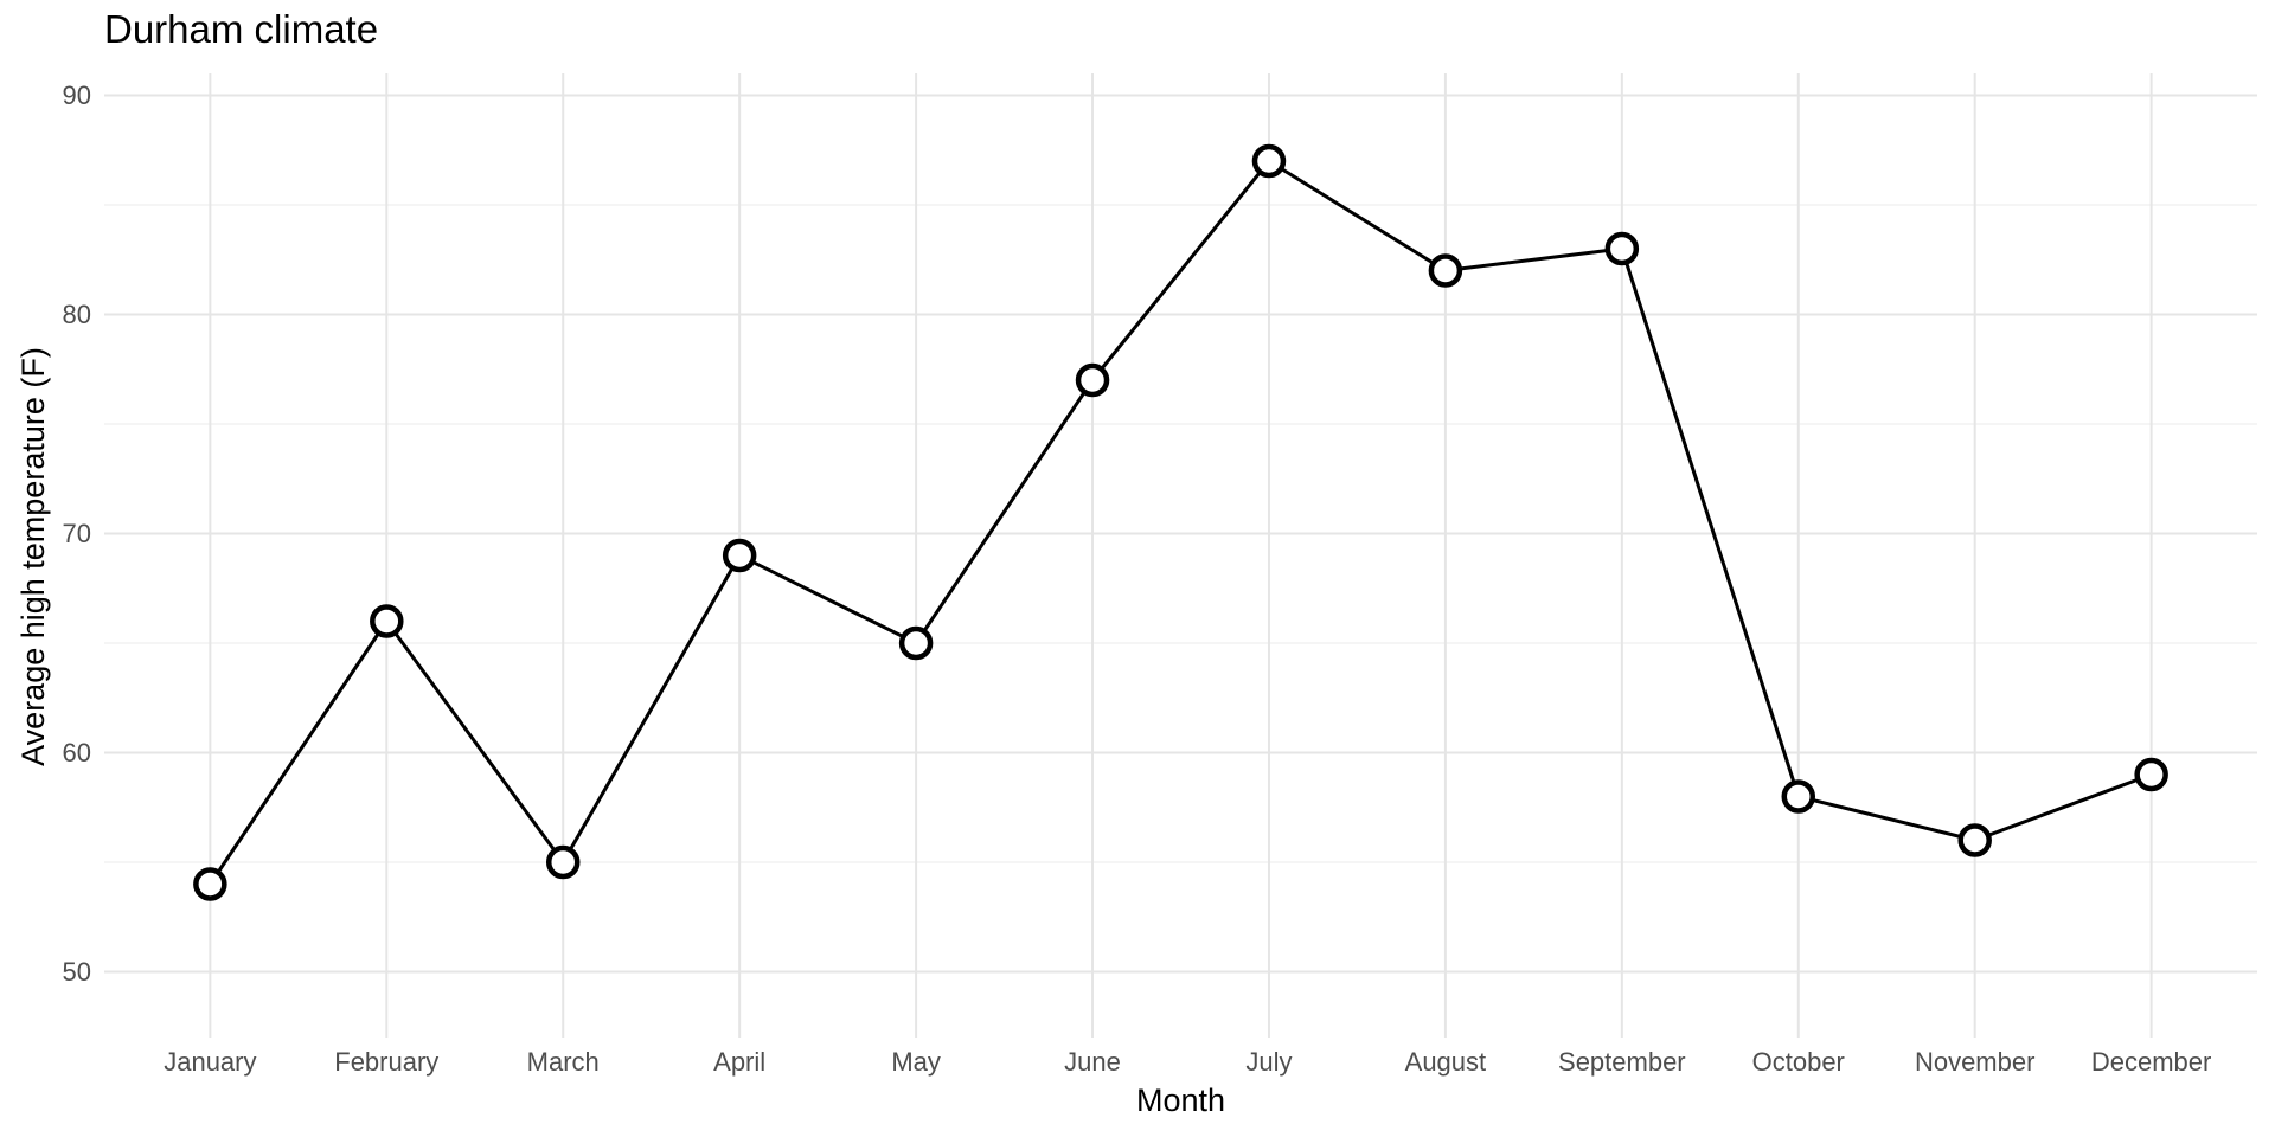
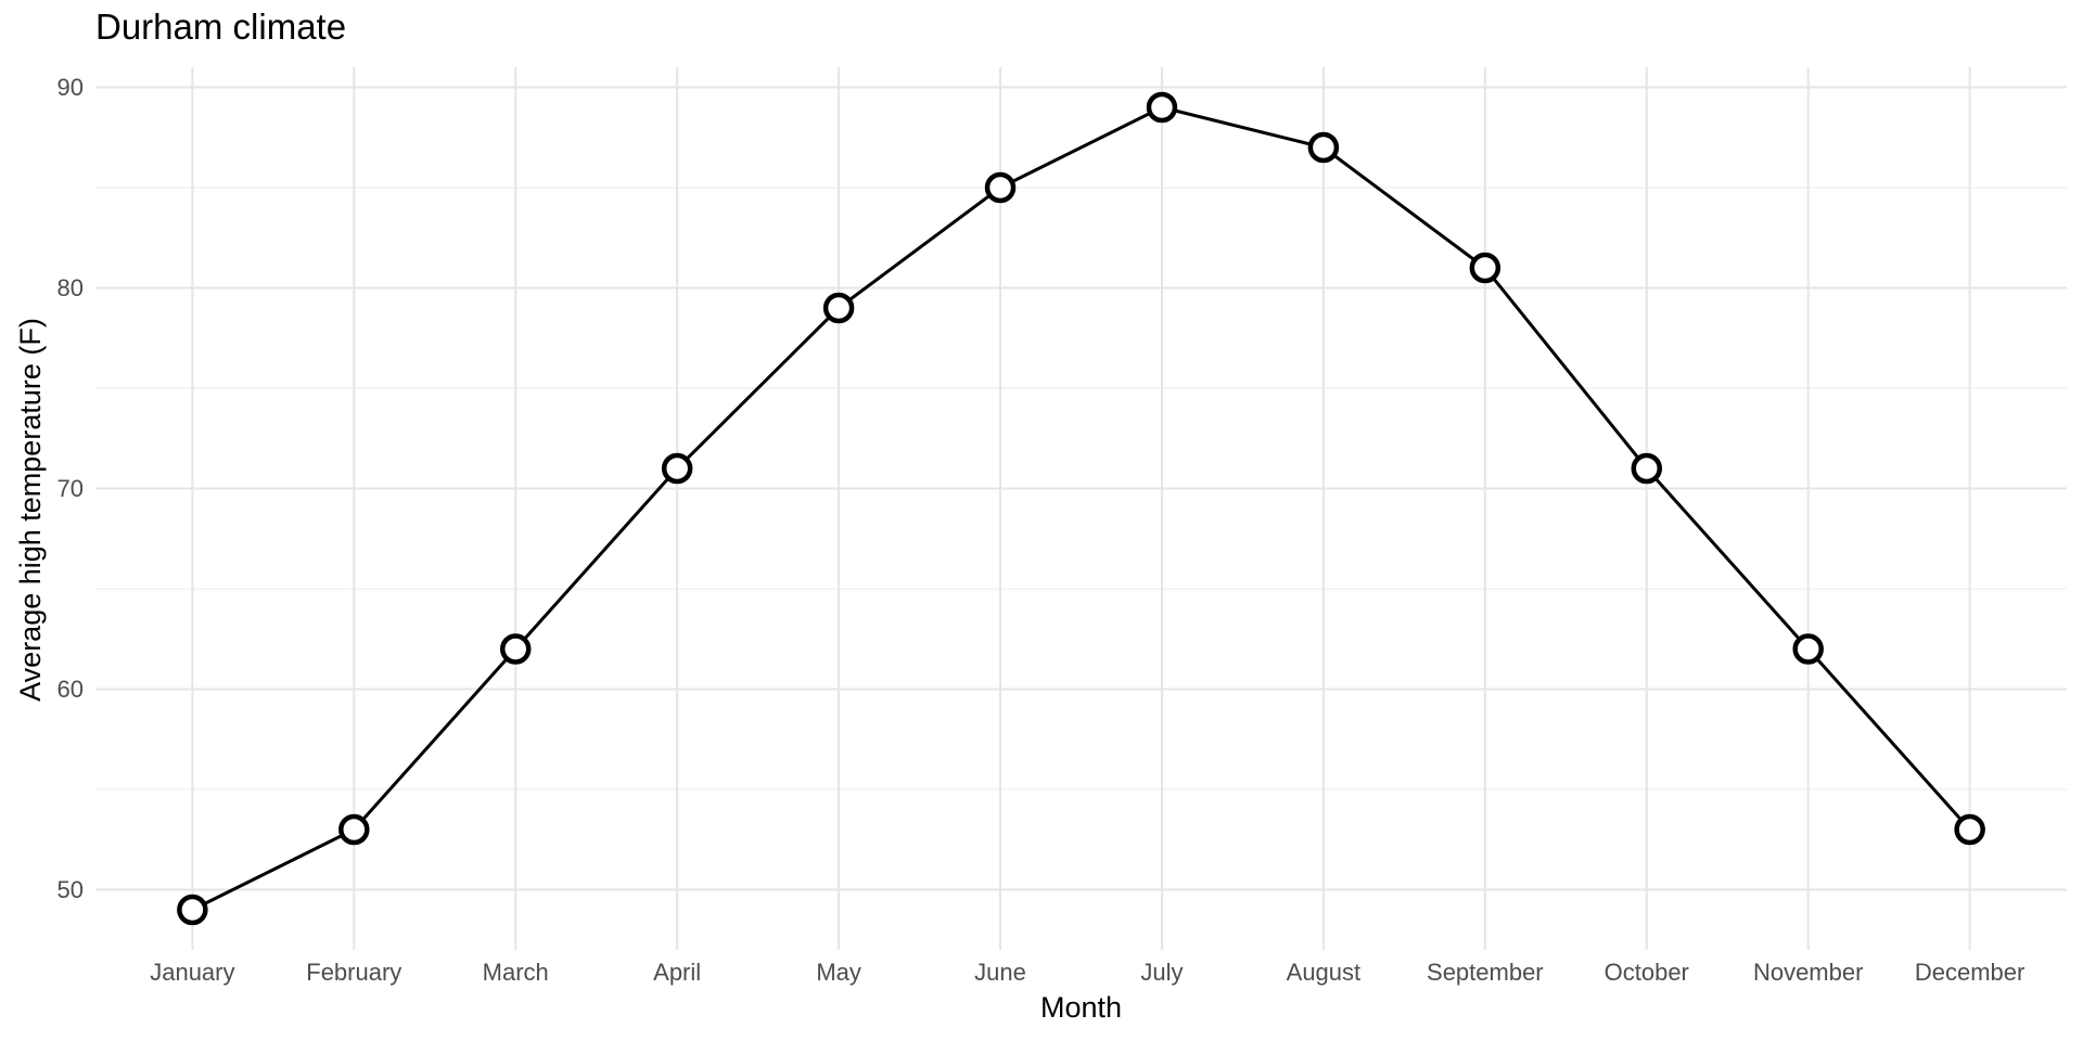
January: 54 -> 49
February: 66 -> 53
March: 55 -> 62
April: 69 -> 71
May: 65 -> 79
June: 77 -> 85
July: 87 -> 89
August: 82 -> 87
September: 83 -> 81
October: 58 -> 71
November: 56 -> 62
December: 59 -> 53
